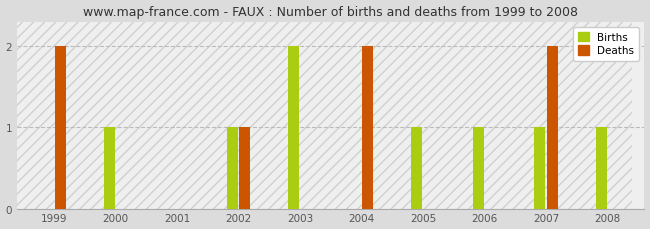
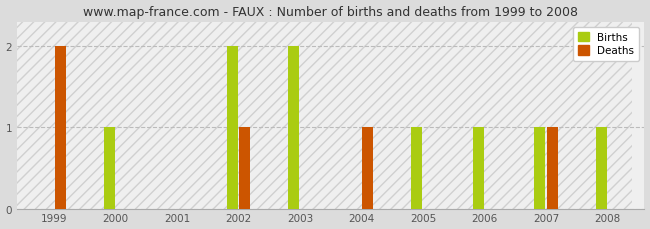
Births/2002: 1 -> 2
Deaths/2004: 2 -> 1
Deaths/2007: 2 -> 1
